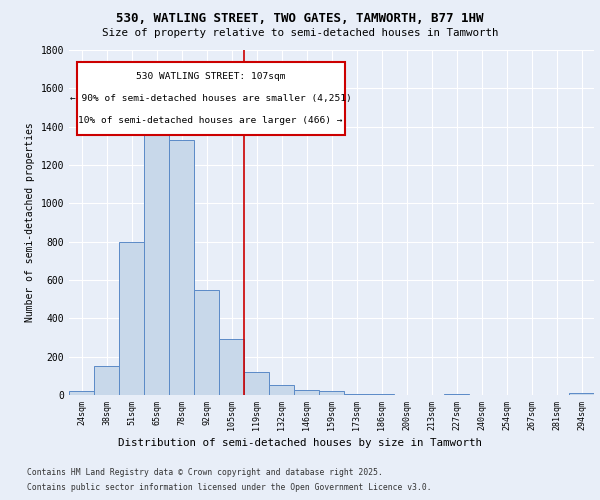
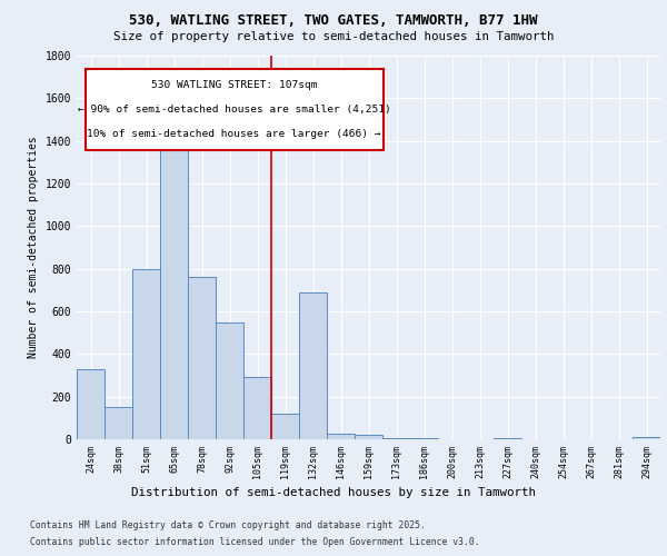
24sqm: 20 -> 330
78sqm: 1330 -> 760
132sqm: 50 -> 690
